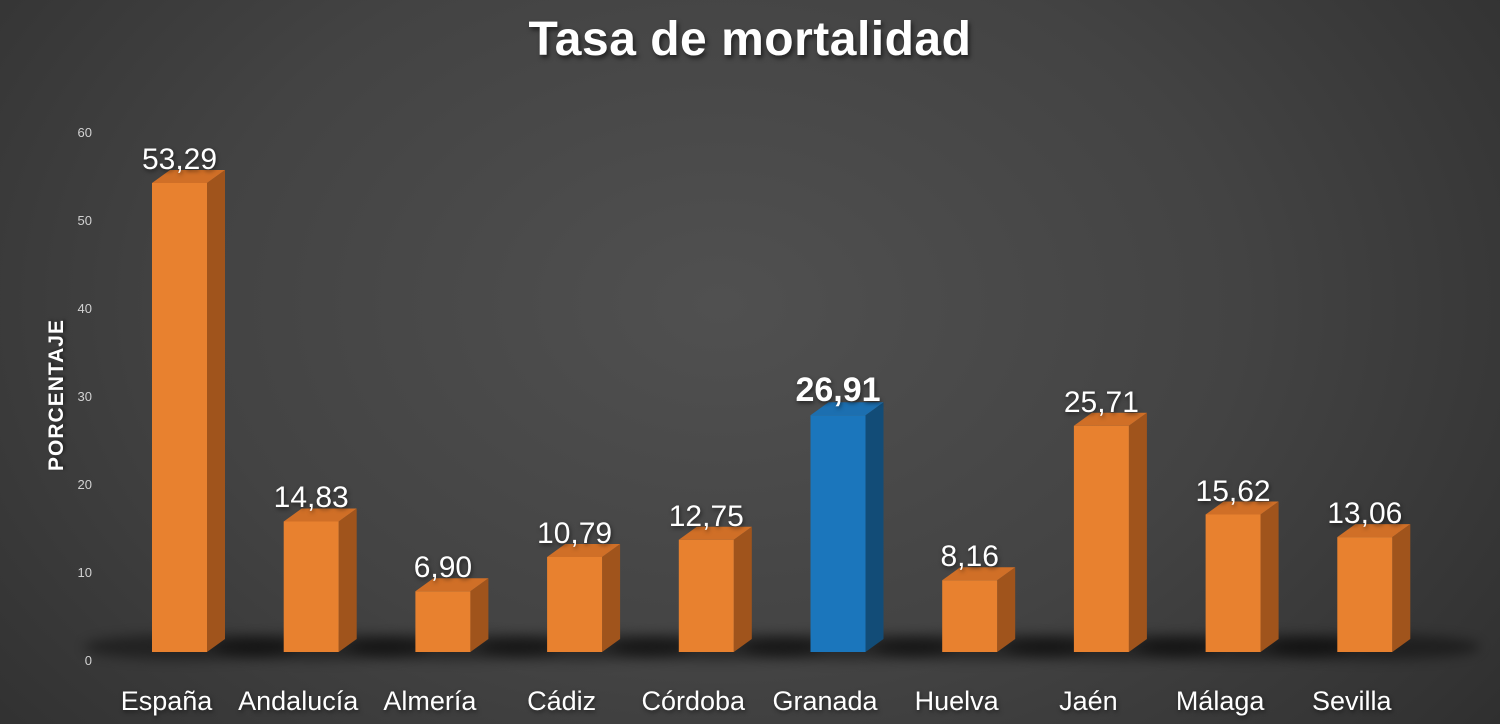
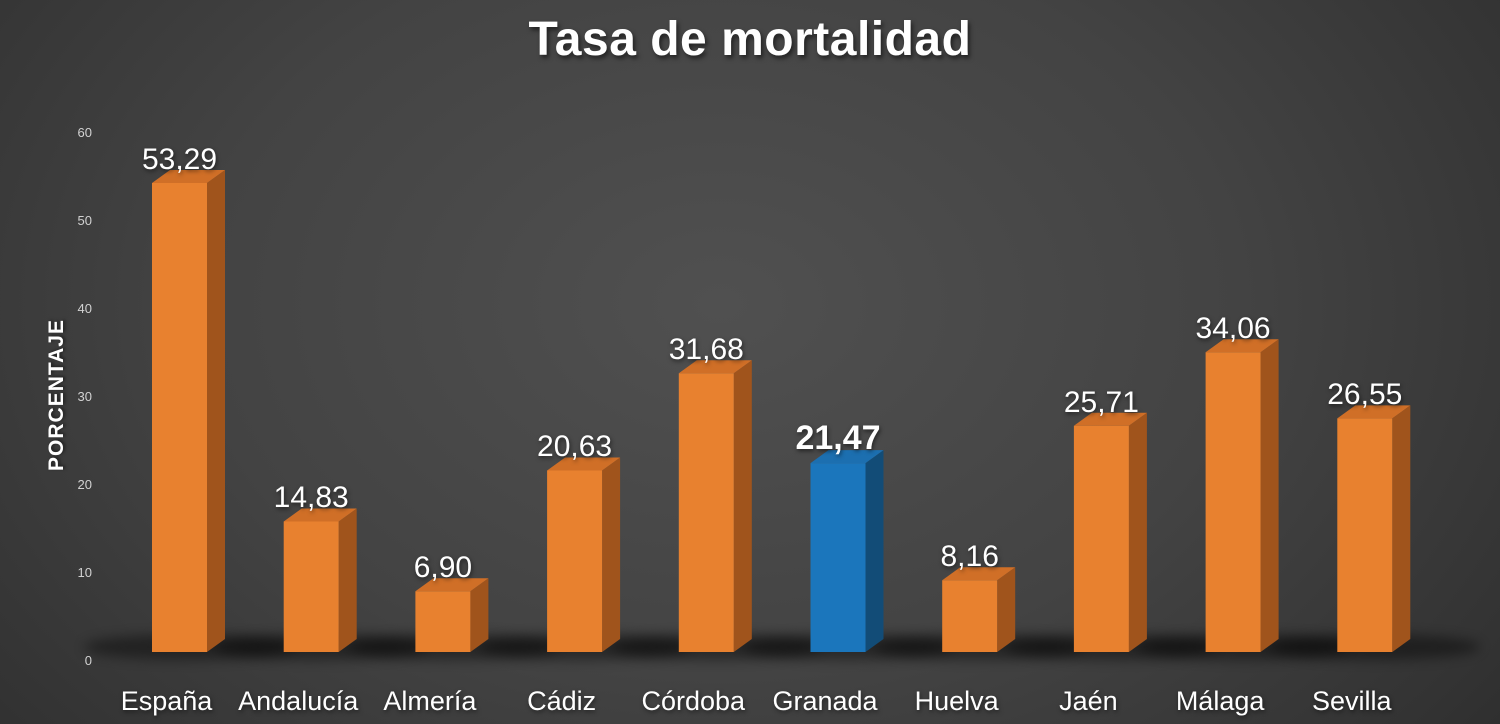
Cádiz: 10,79 -> 20,63
Córdoba: 12,75 -> 31,68
Granada: 26,91 -> 21,47
Málaga: 15,62 -> 34,06
Sevilla: 13,06 -> 26,55
